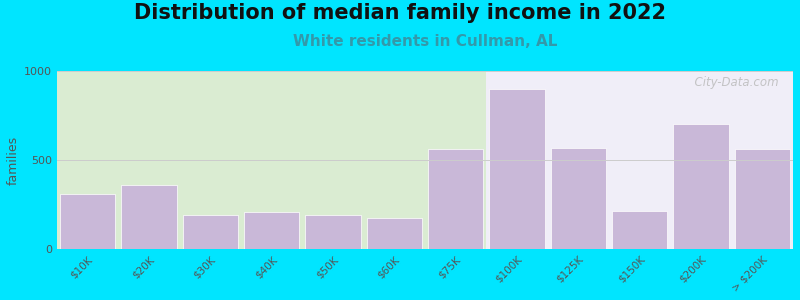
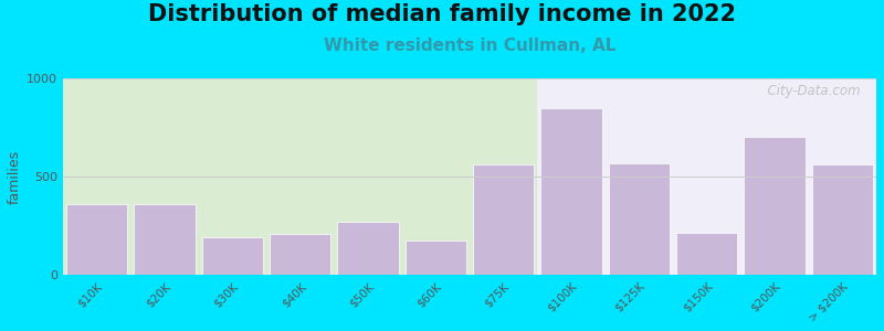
$10K: 310 -> 360
$50K: 200 -> 270
$100K: 900 -> 850
